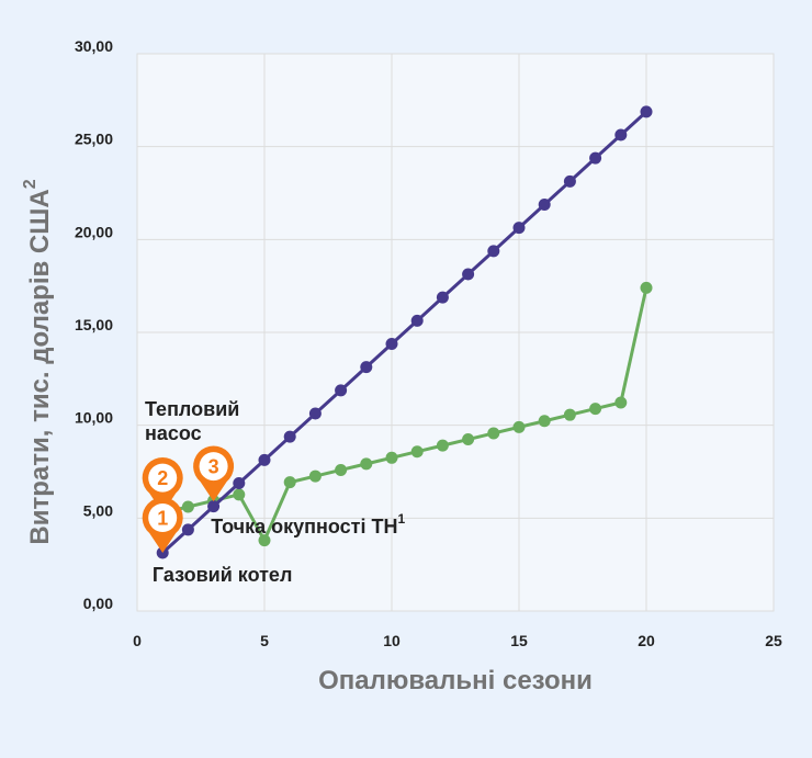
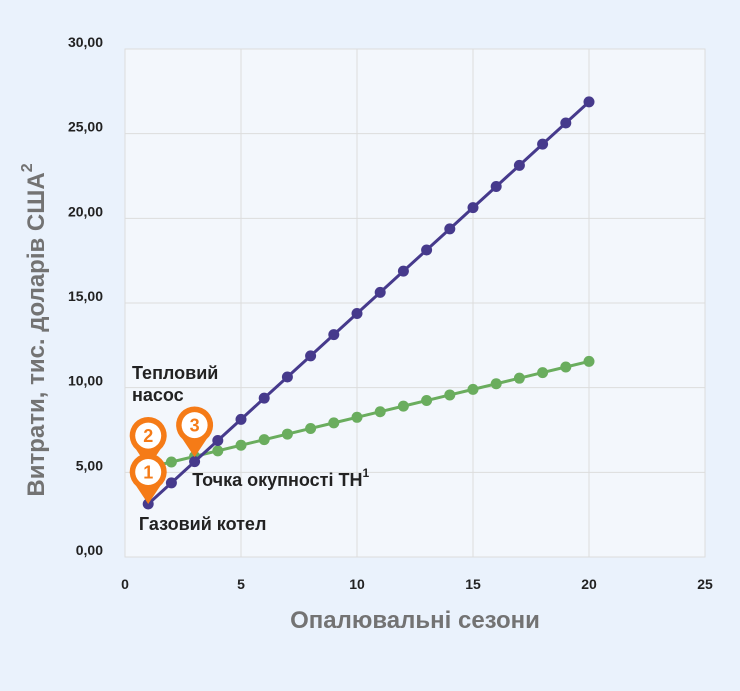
Тепловий насос/5: 3,8 -> 6,6
Тепловий насос/20: 17,4 -> 11,6
